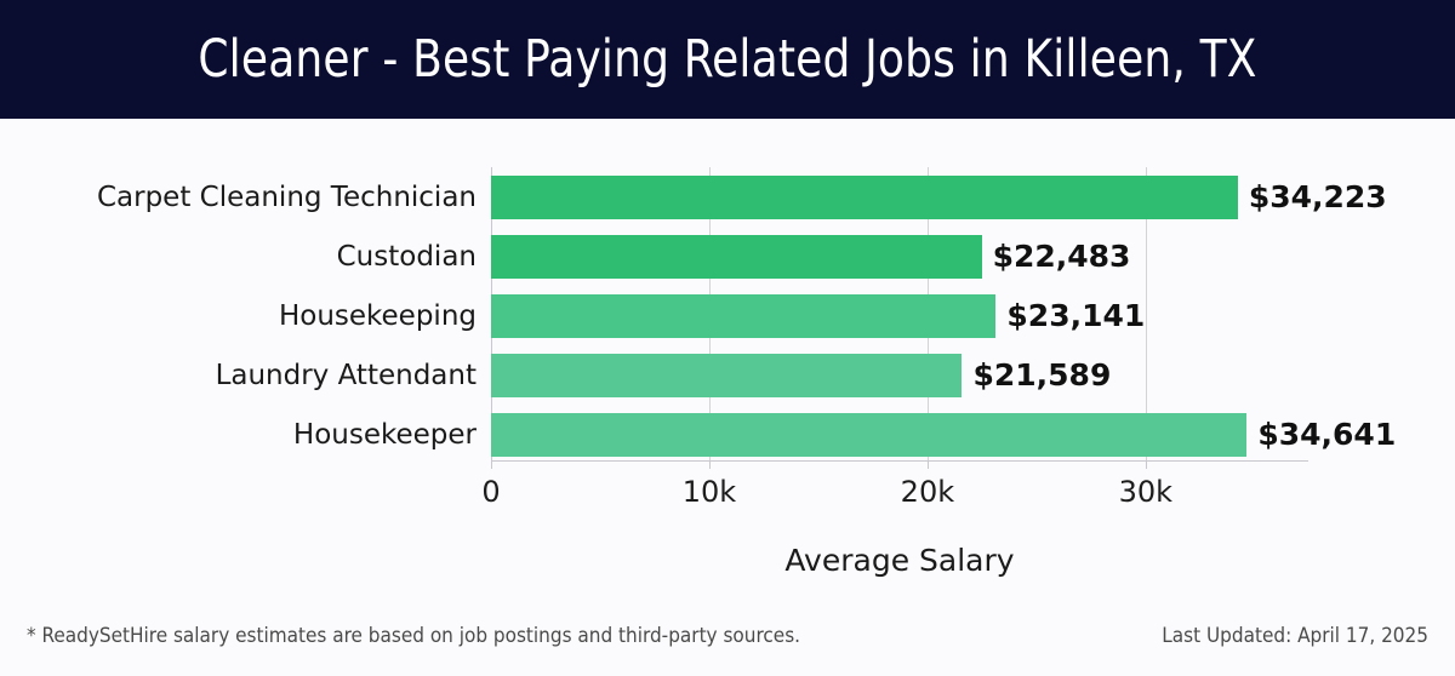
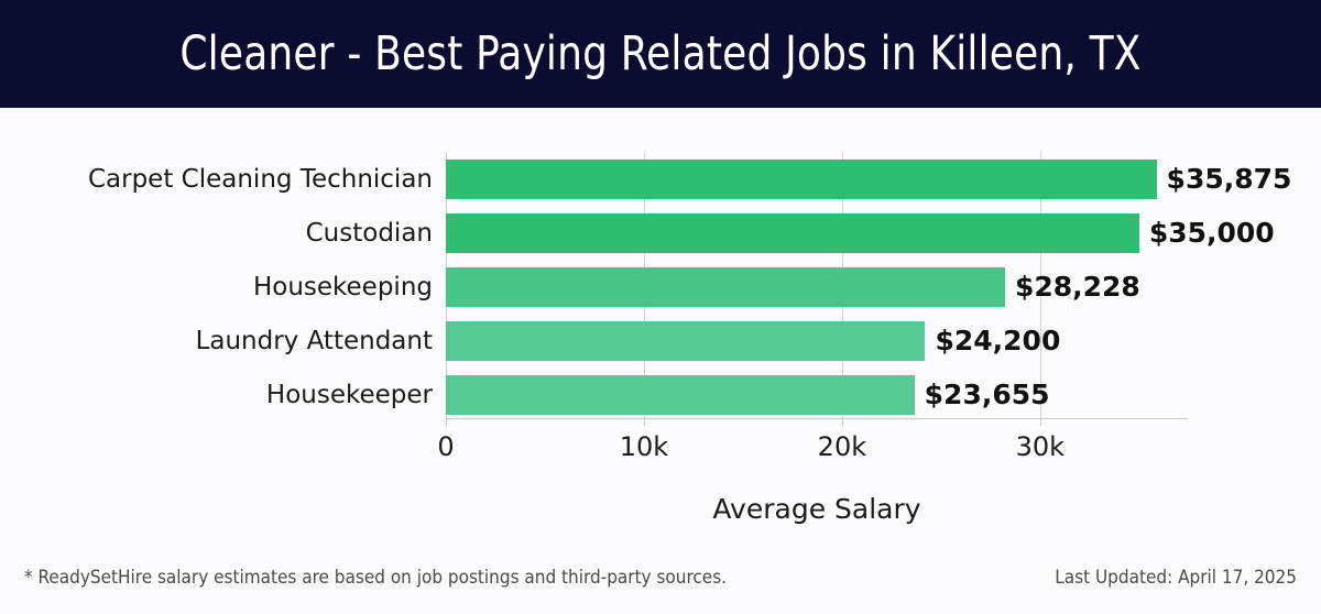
Carpet Cleaning Technician: $34,223 -> $35,875
Custodian: $22,483 -> $35,000
Housekeeping: $23,141 -> $28,228
Laundry Attendant: $21,589 -> $24,200
Housekeeper: $34,641 -> $23,655
